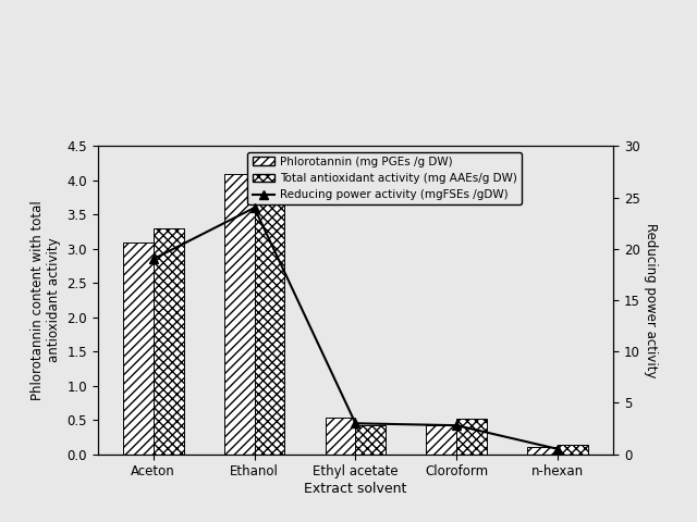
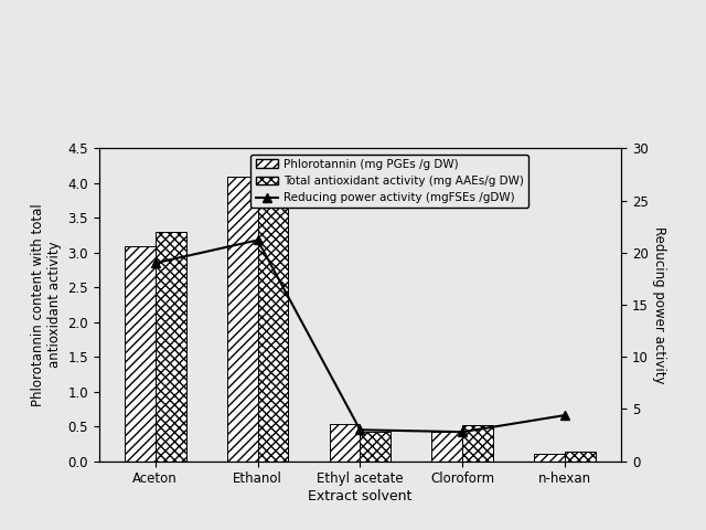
Reducing power activity (mgFSEs /gDW)/Ethanol: 24.0 -> 21.2
Reducing power activity (mgFSEs /gDW)/n-hexan: 0.5 -> 4.4
